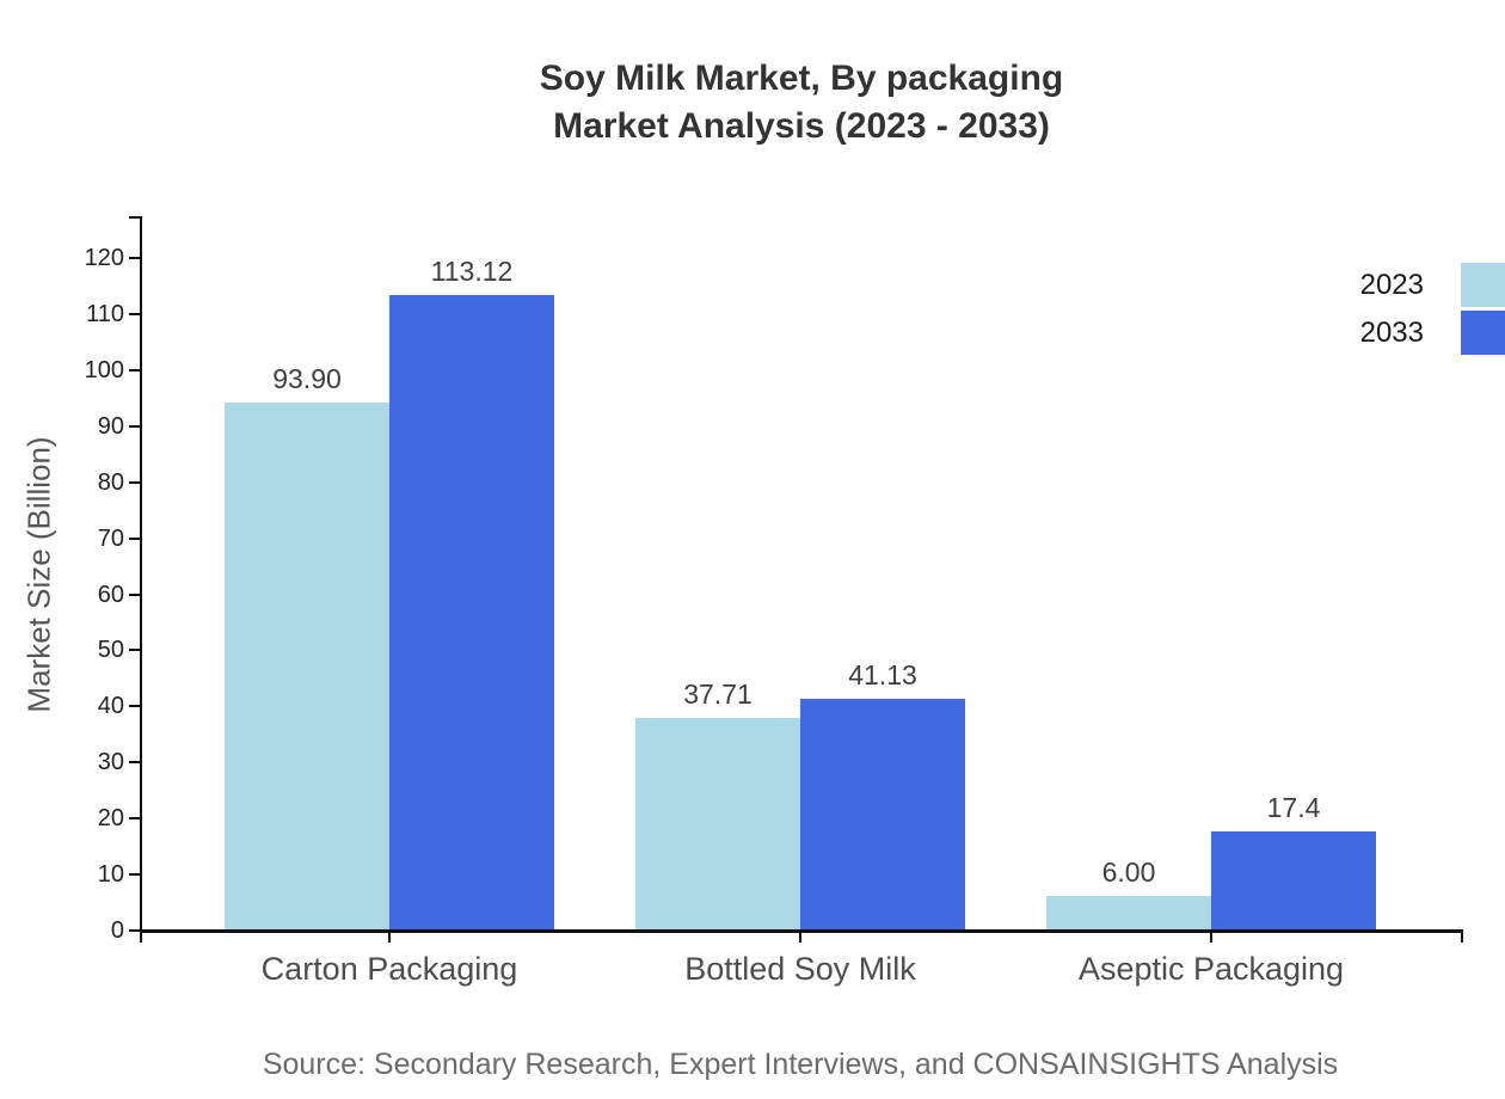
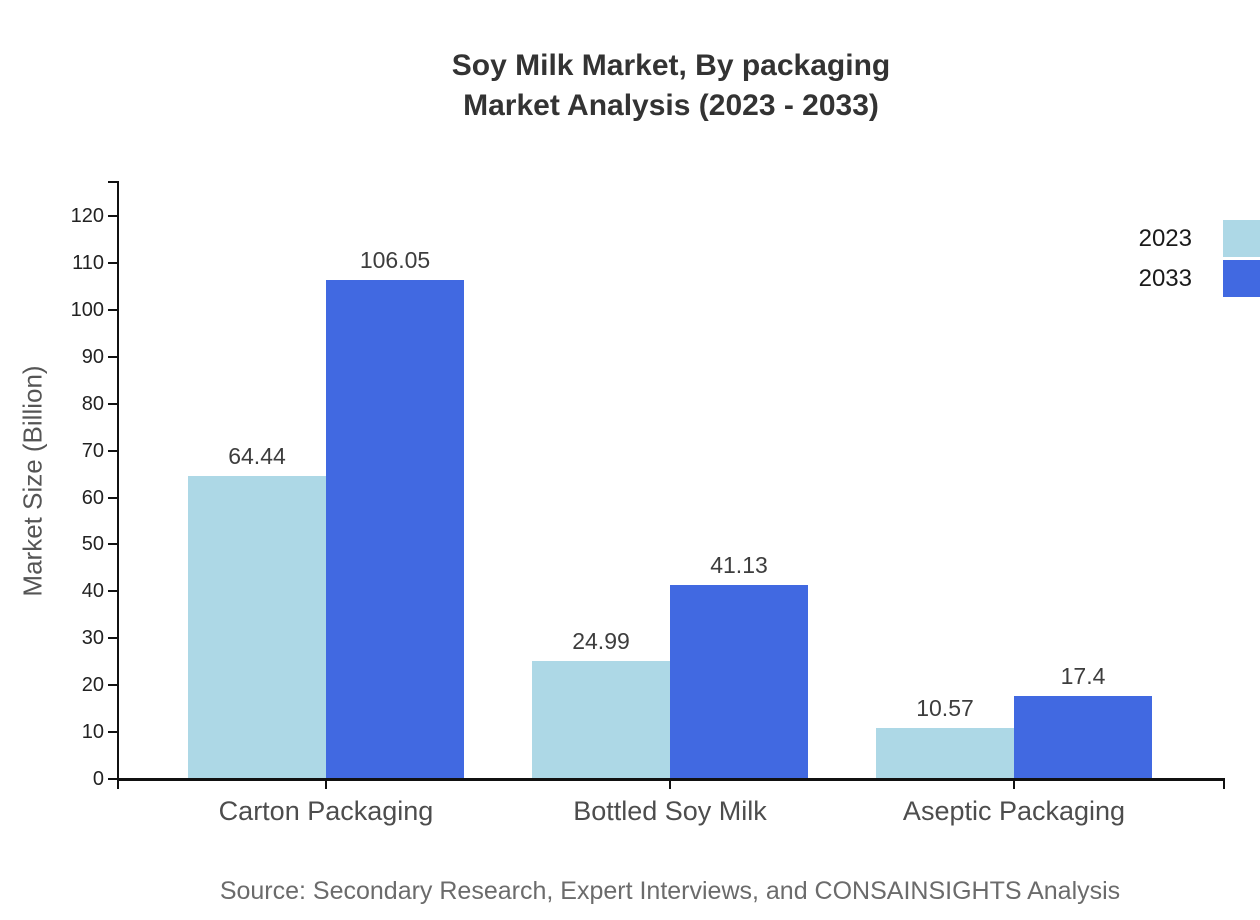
2023/Carton Packaging: 93.90 -> 64.44
2033/Carton Packaging: 113.12 -> 106.05
2023/Bottled Soy Milk: 37.71 -> 24.99
2023/Aseptic Packaging: 6.00 -> 10.57
